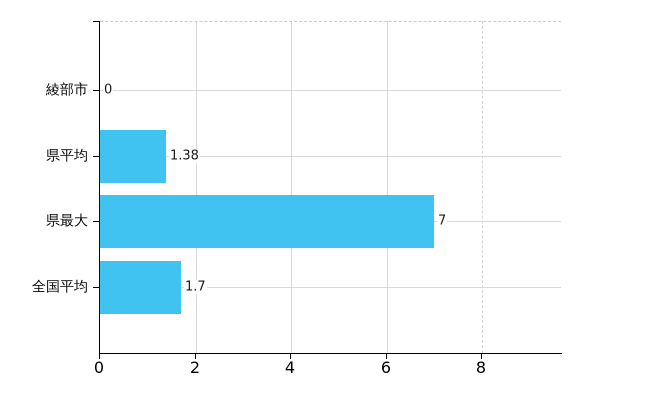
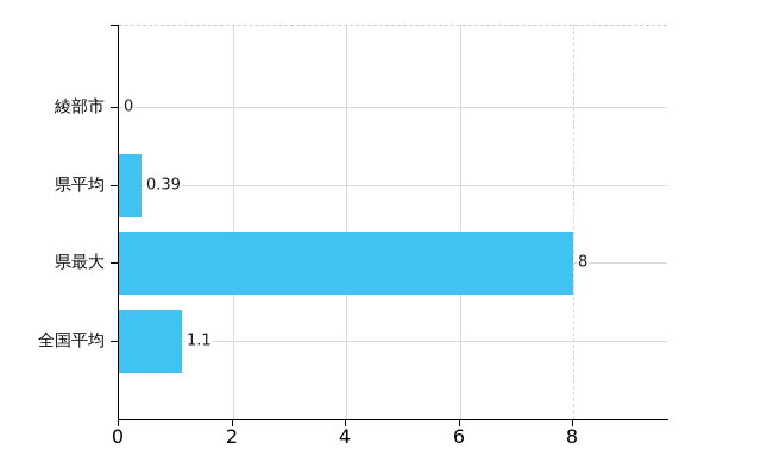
県平均: 1.38 -> 0.39
県最大: 7 -> 8
全国平均: 1.7 -> 1.1
